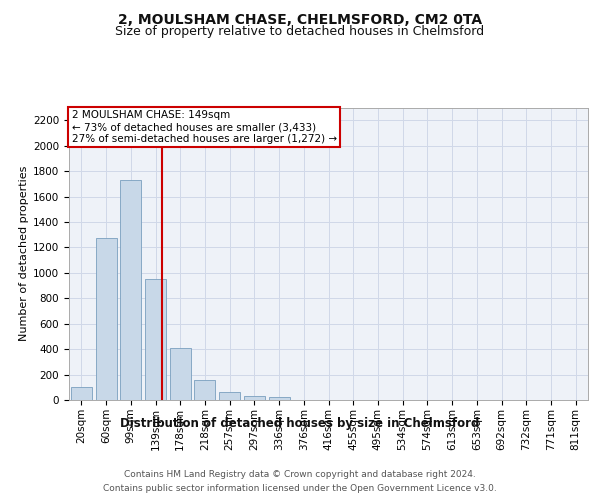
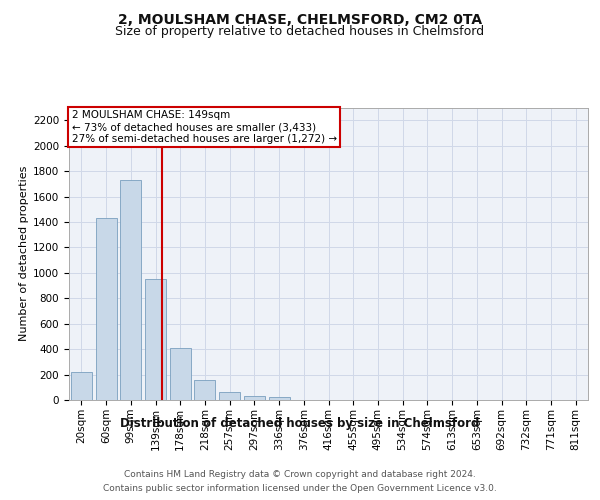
20sqm: 100 -> 220
60sqm: 1270 -> 1430
